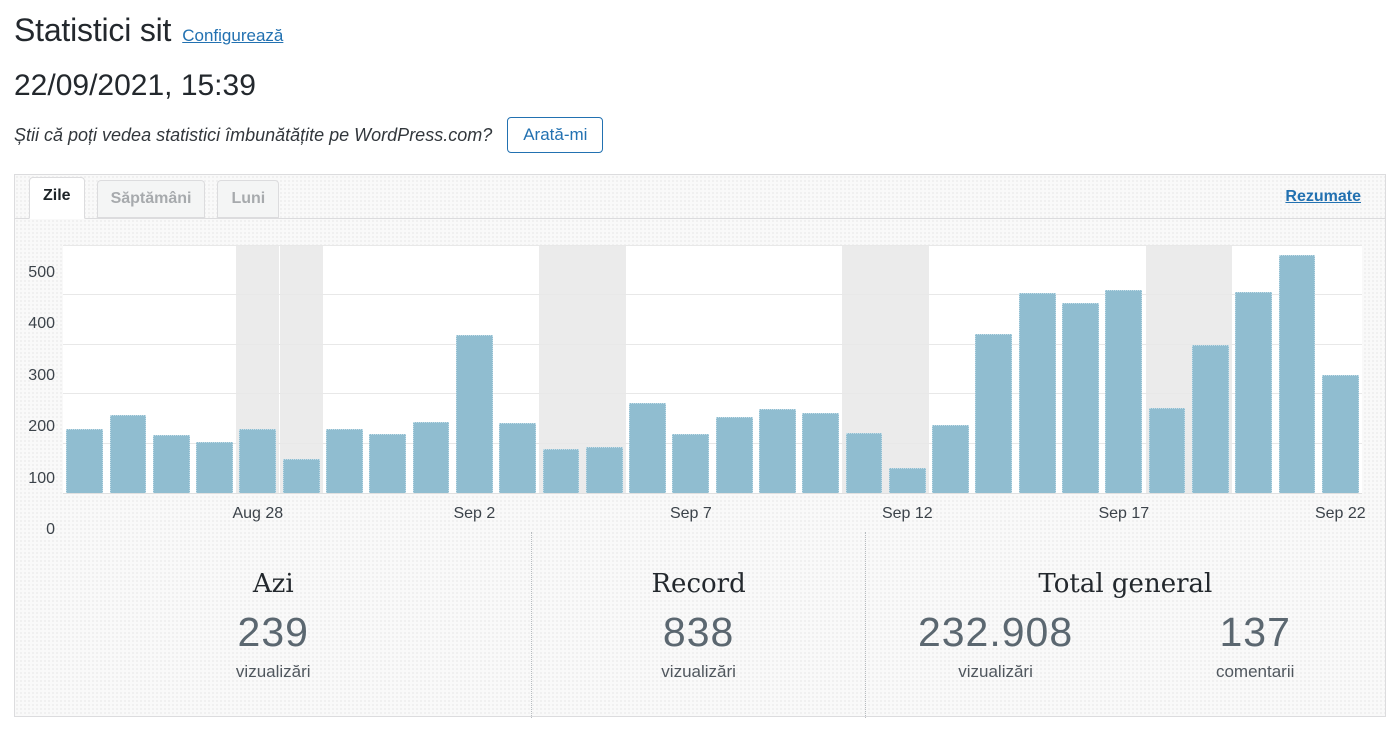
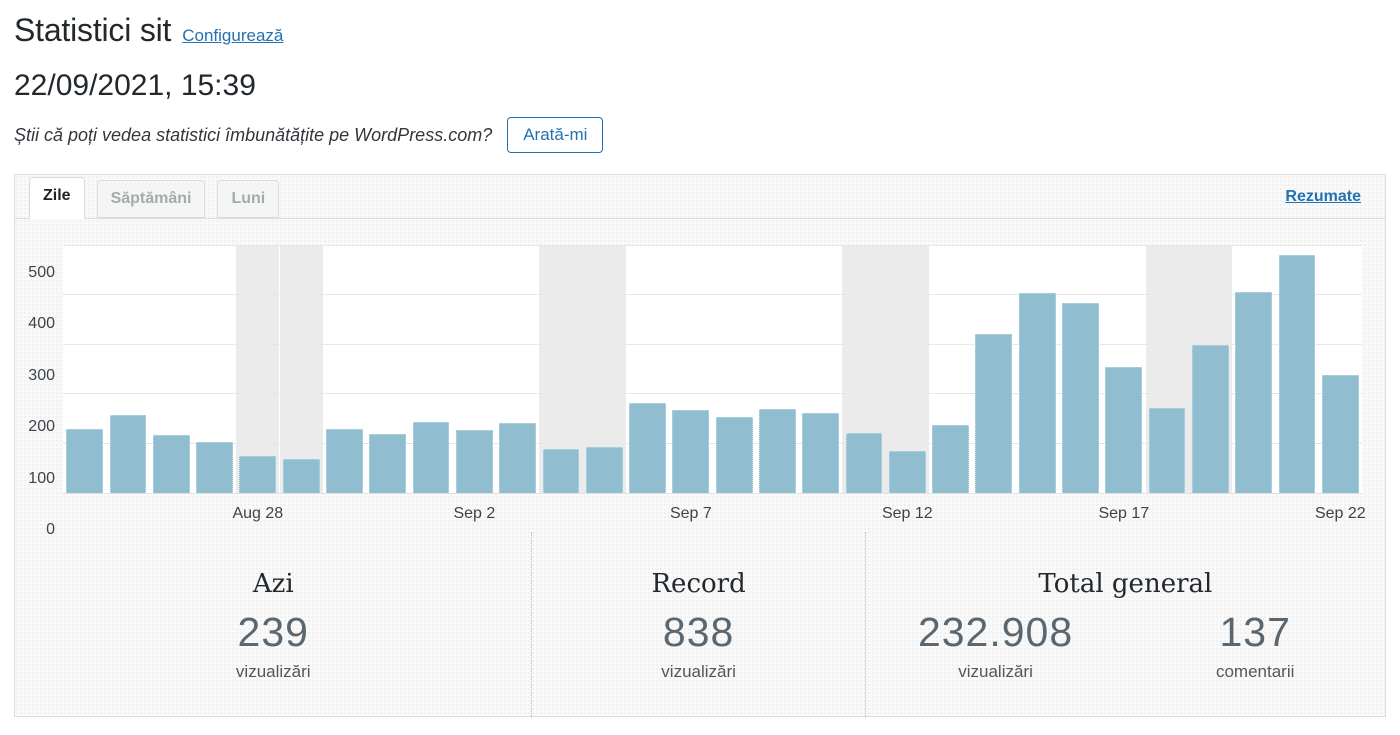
Aug 28: 130 -> 80
Sep 2: 320 -> 130
Sep 7: 120 -> 170
Sep 12: 50 -> 90
Sep 17: 410 -> 260
